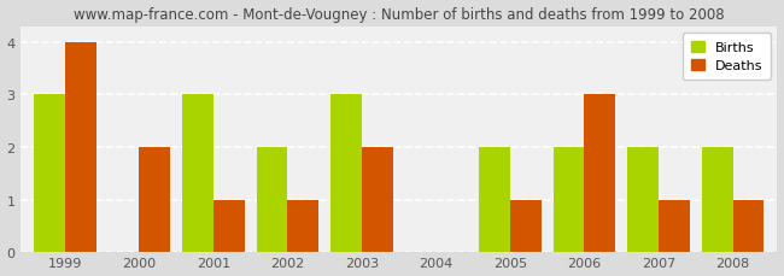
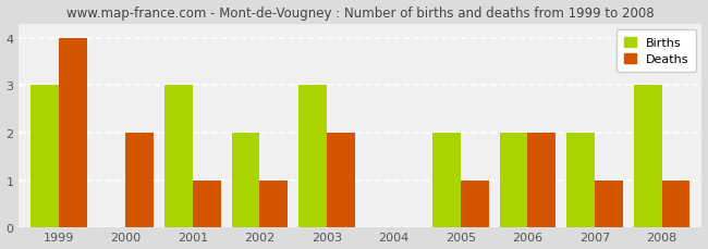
Deaths/2006: 3 -> 2
Births/2008: 2 -> 3
